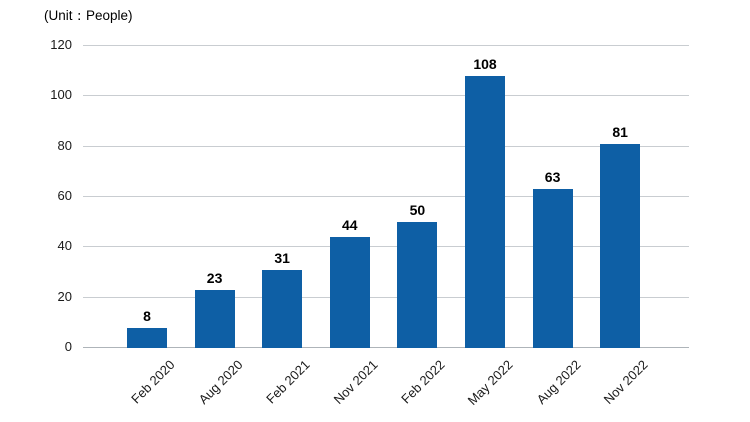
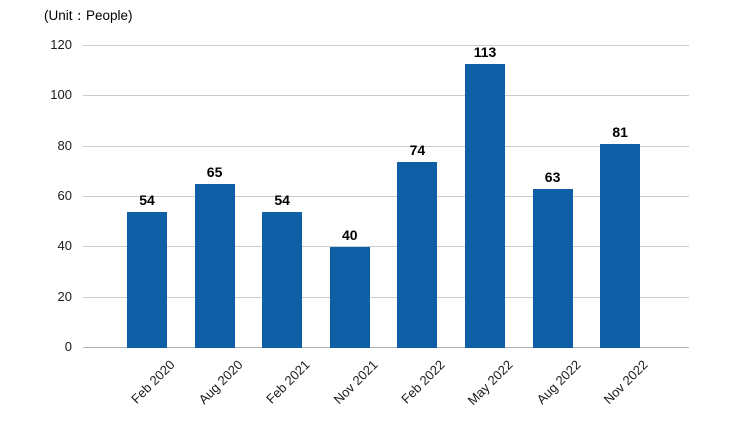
Feb 2020: 8 -> 54
Aug 2020: 23 -> 65
Feb 2021: 31 -> 54
Nov 2021: 44 -> 40
Feb 2022: 50 -> 74
May 2022: 108 -> 113
